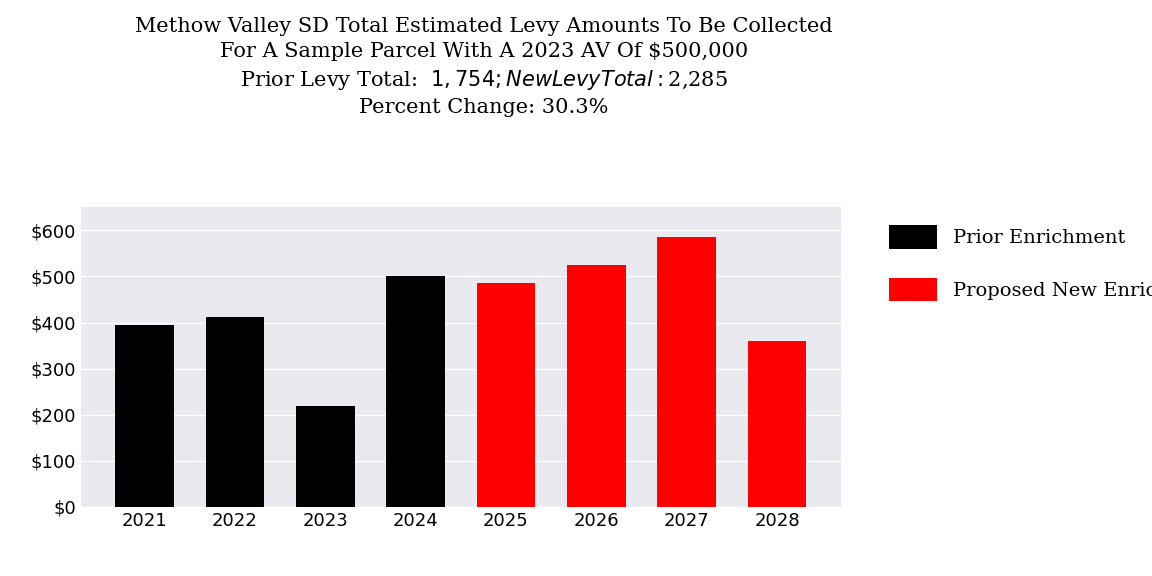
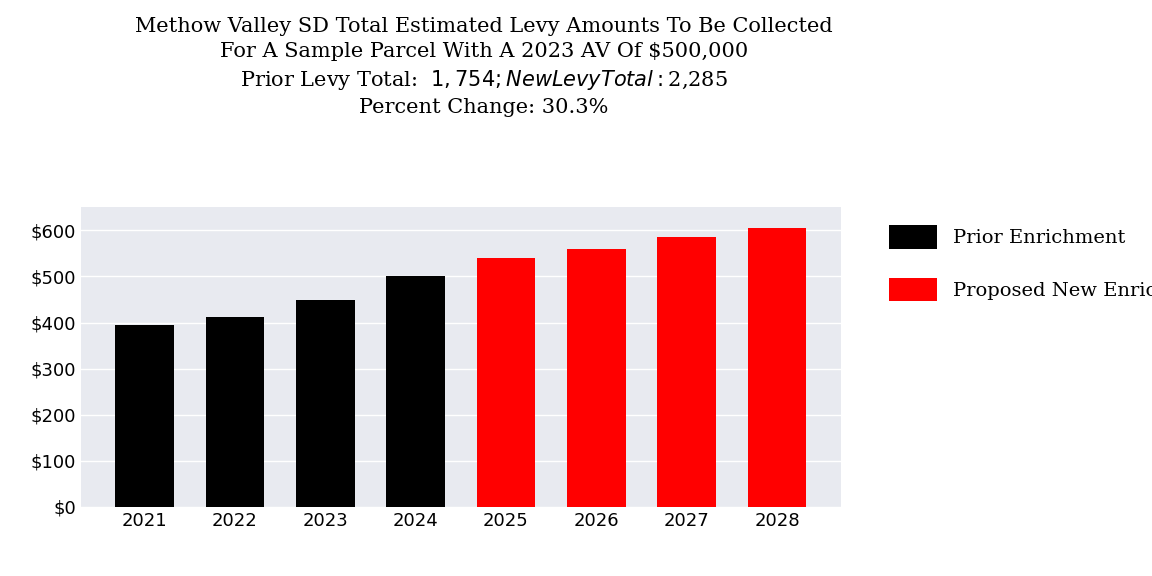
2023: $220 -> $450
2025: $485 -> $540
2026: $525 -> $560
2028: $360 -> $605
